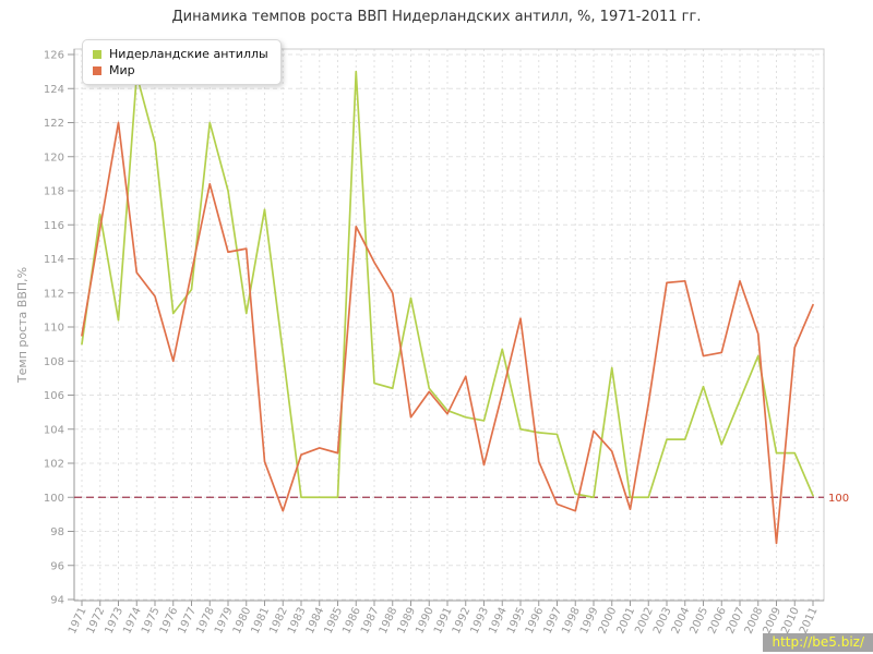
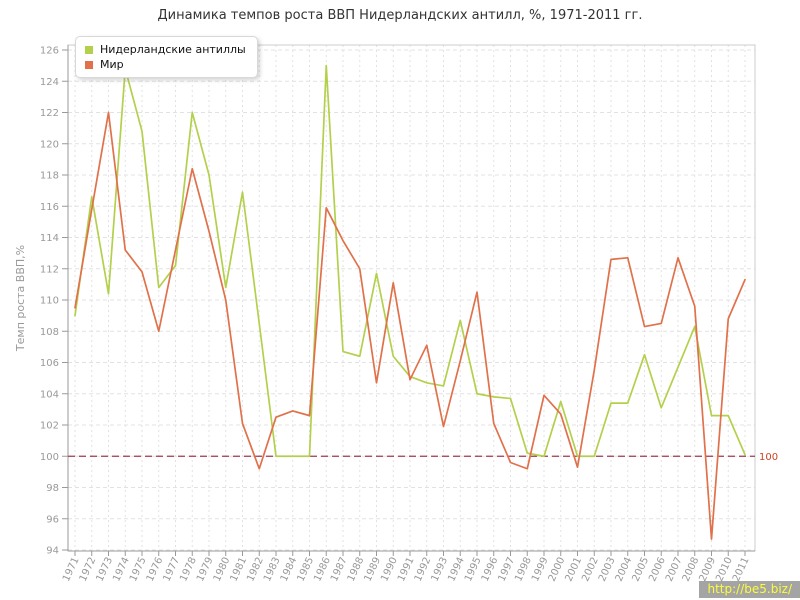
Мир/1980: 114.6 -> 110.0
Мир/1990: 106.2 -> 111.1
Нидерландские антиллы/2000: 107.6 -> 103.5
Мир/2009: 97.3 -> 94.7
